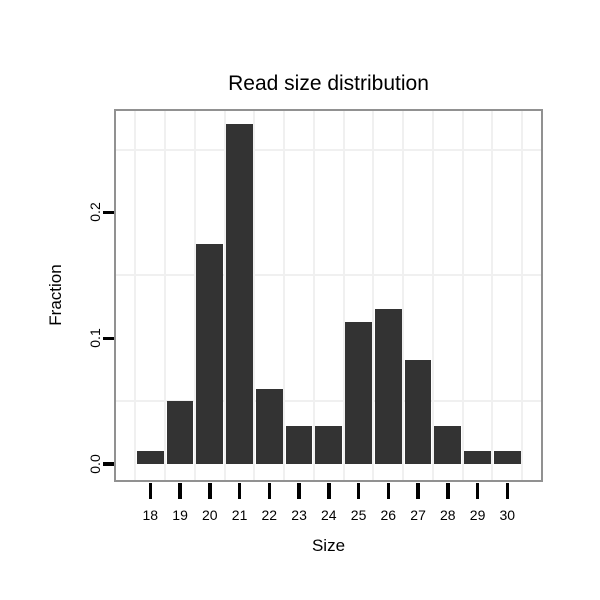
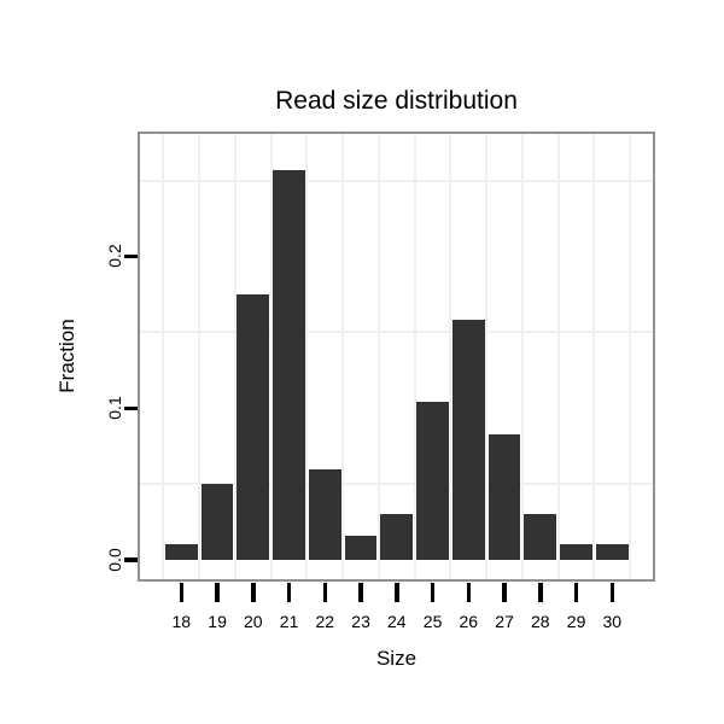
21: 0.270 -> 0.257
23: 0.030 -> 0.016
25: 0.113 -> 0.104
26: 0.123 -> 0.158
